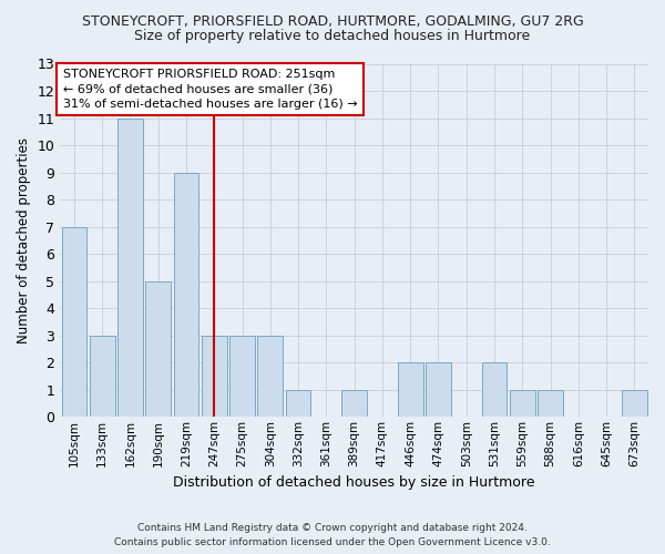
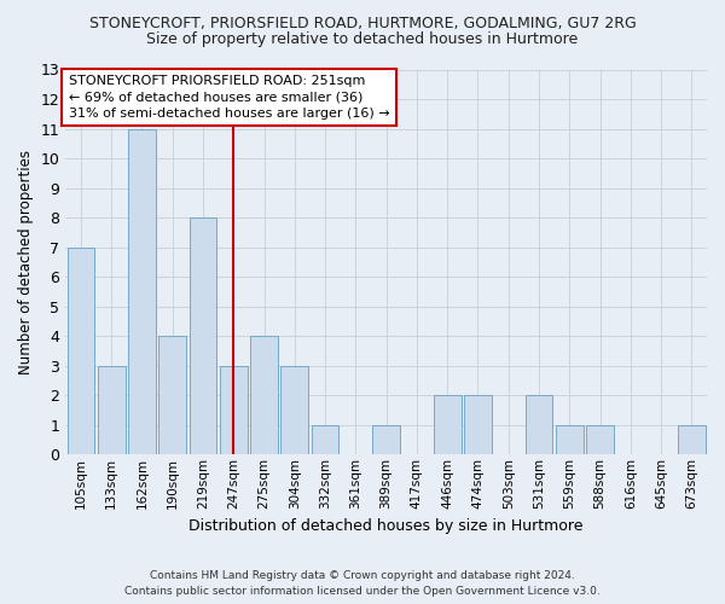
190sqm: 5 -> 4
219sqm: 9 -> 8
275sqm: 3 -> 4
